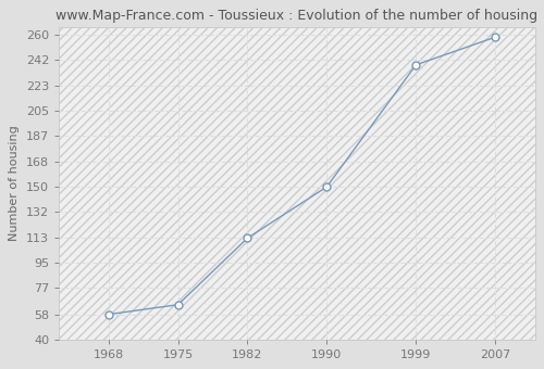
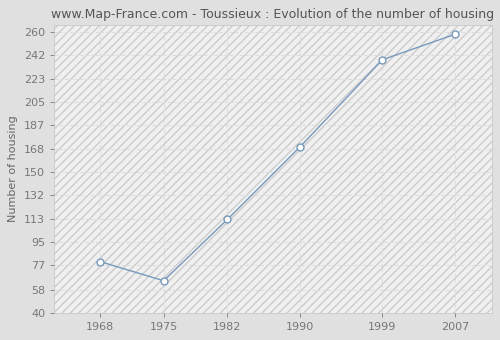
1968: 58 -> 80
1990: 150 -> 170
